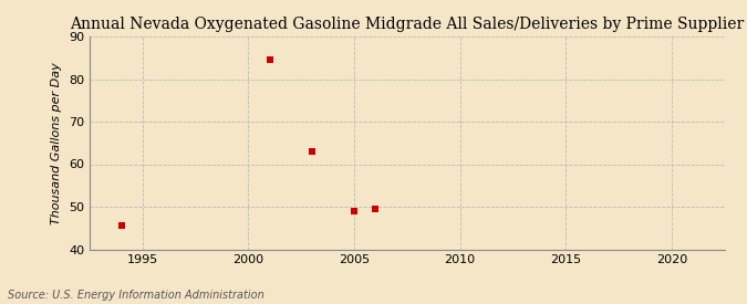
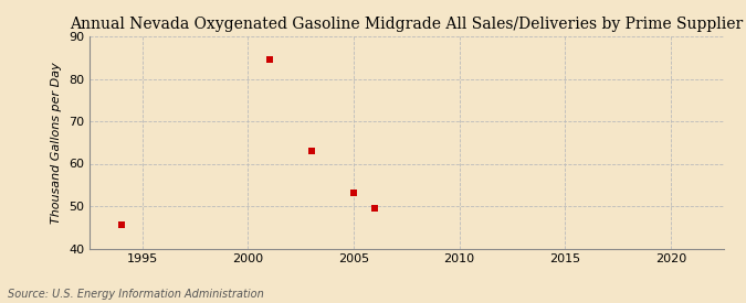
2005: 49.0 -> 53.0
